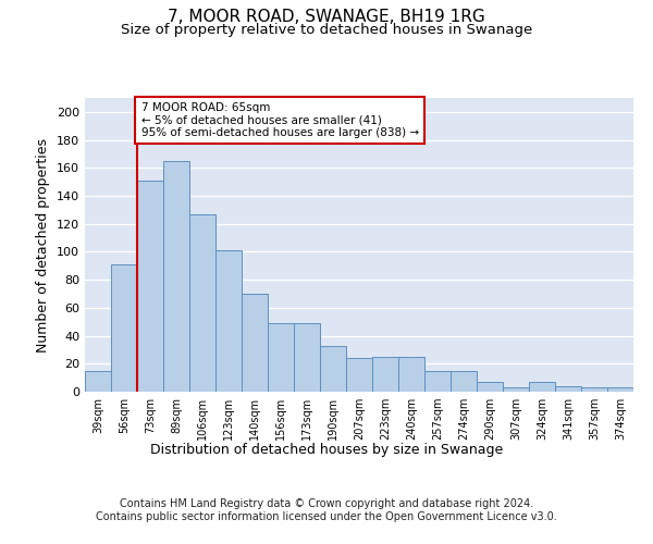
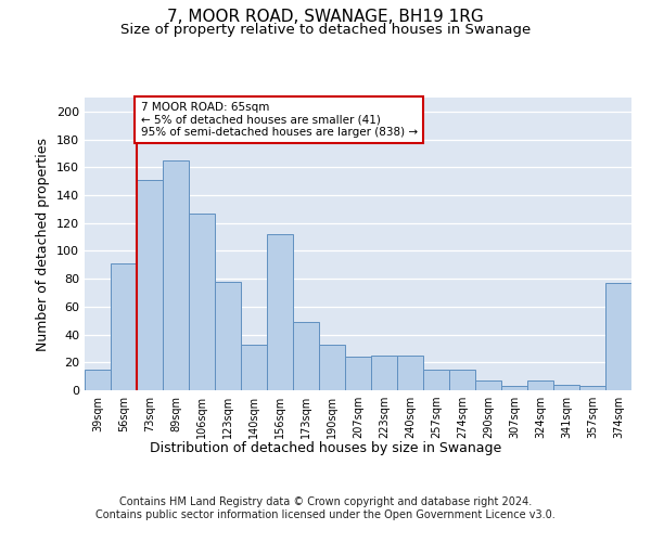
123sqm: 101 -> 78
140sqm: 70 -> 33
156sqm: 49 -> 112
374sqm: 3 -> 77
